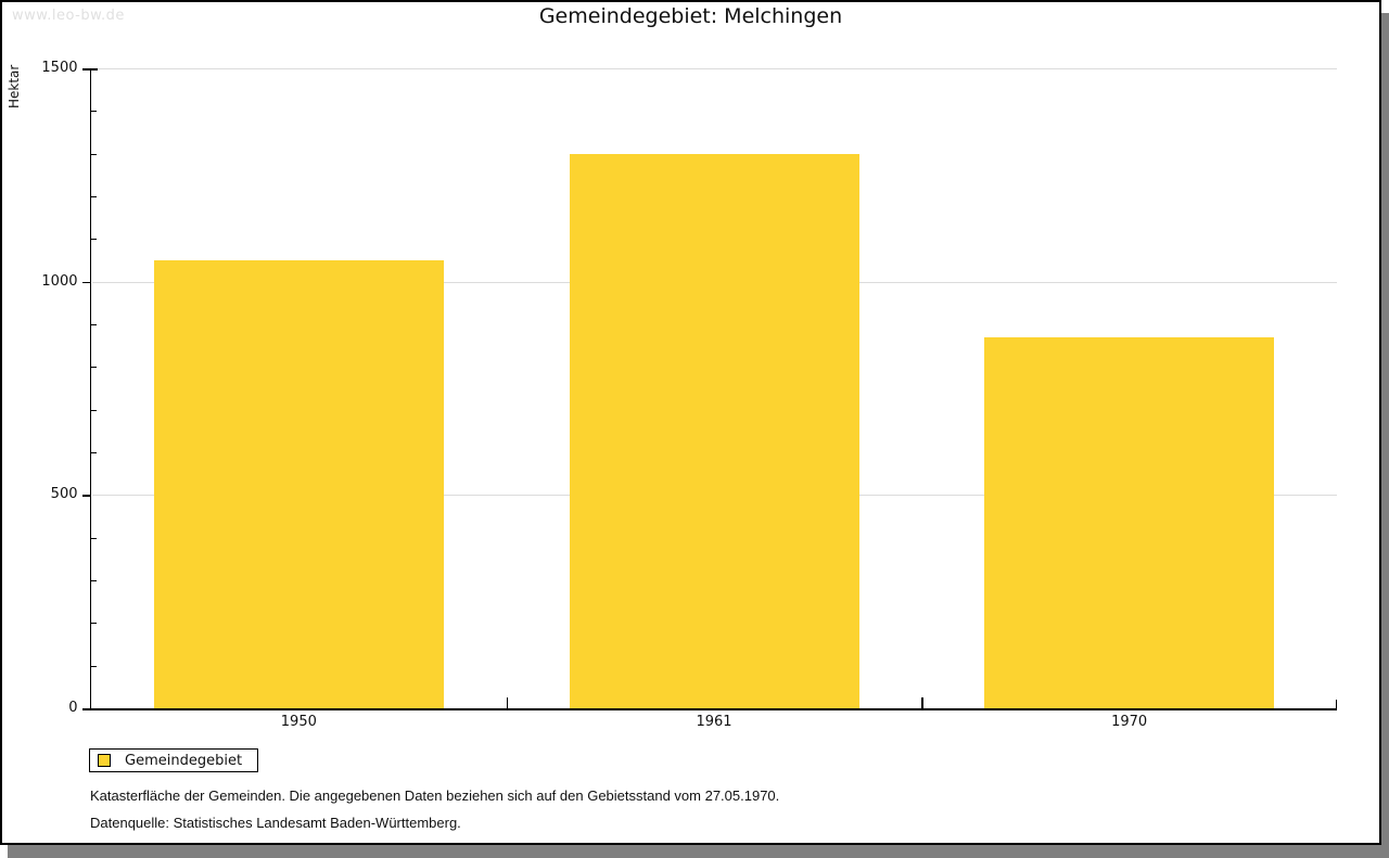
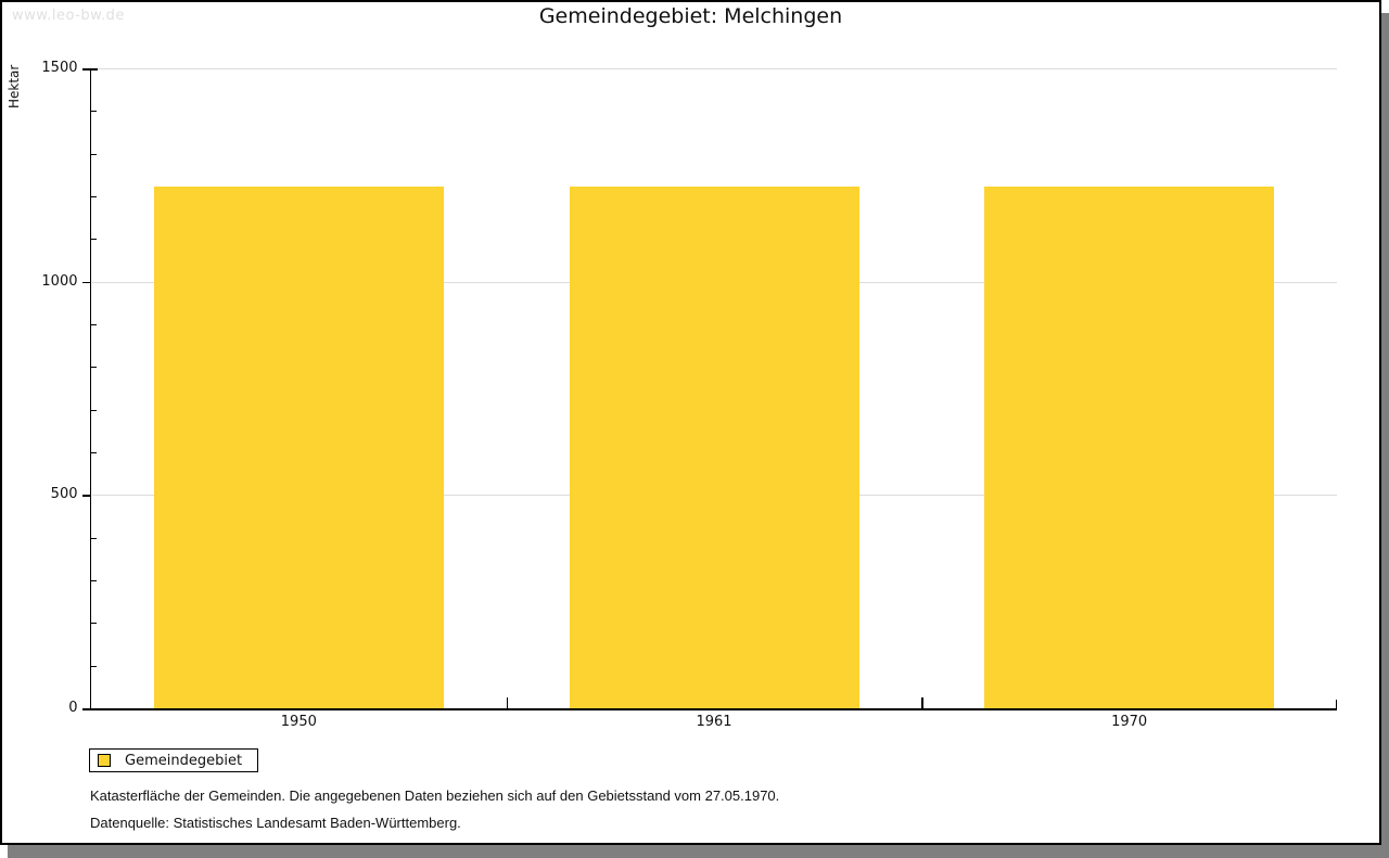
1950: 1050 -> 1220
1961: 1300 -> 1220
1970: 870 -> 1220
